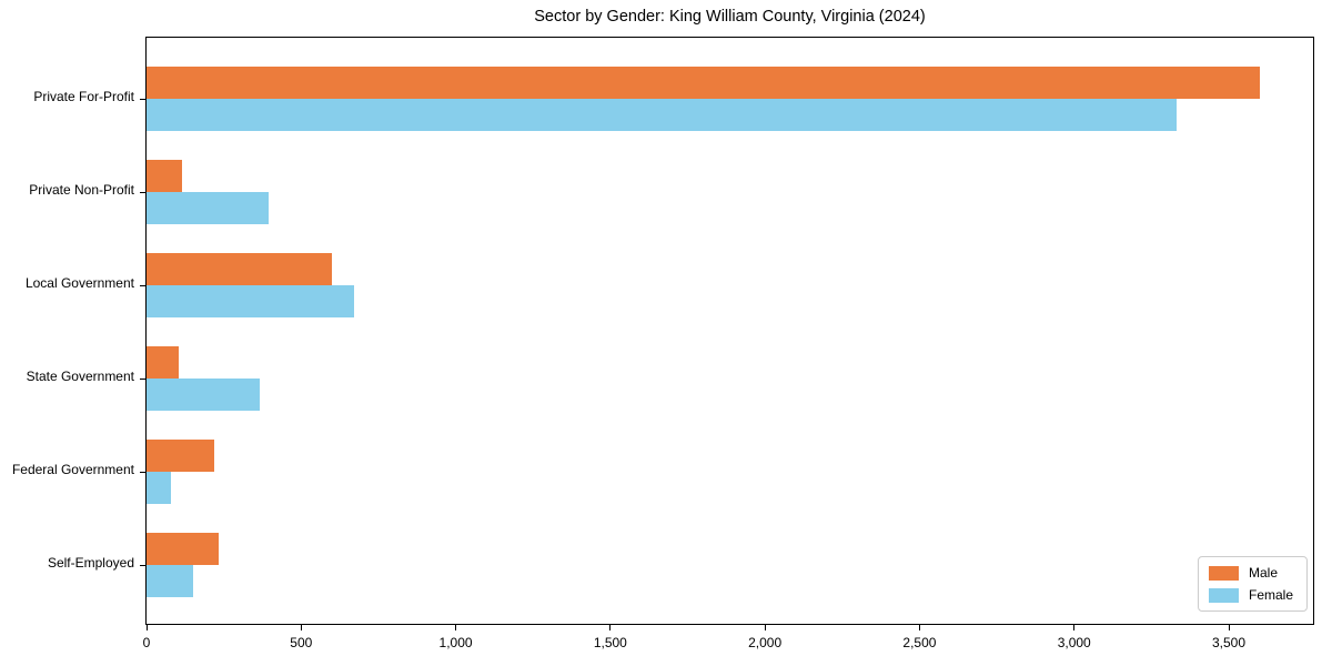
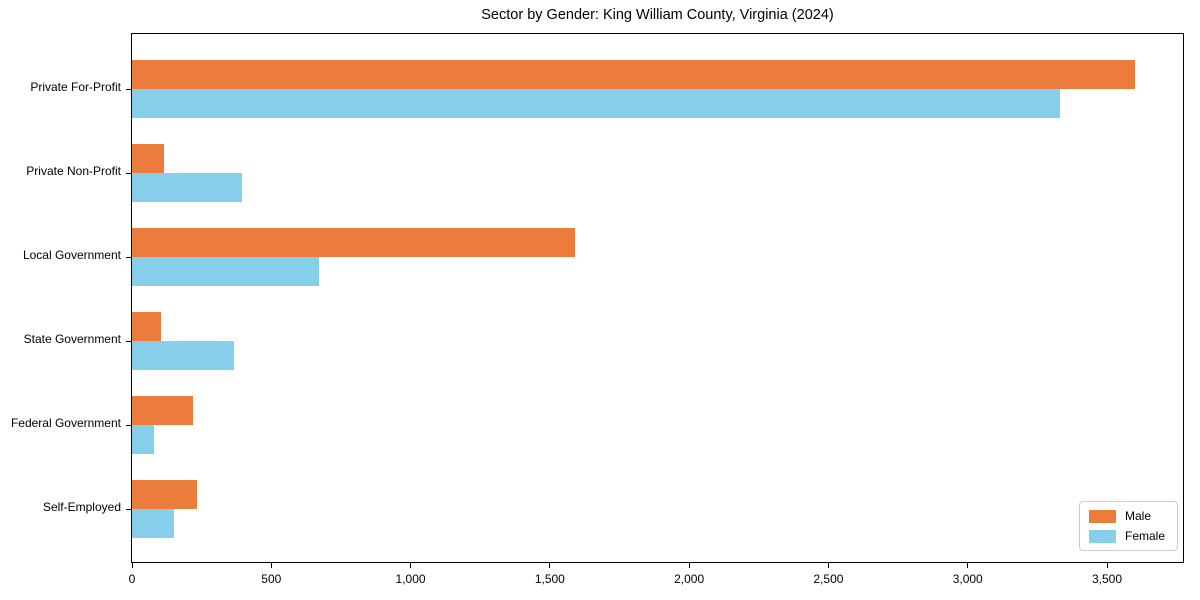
Male/Local Government: 600 -> 1590
